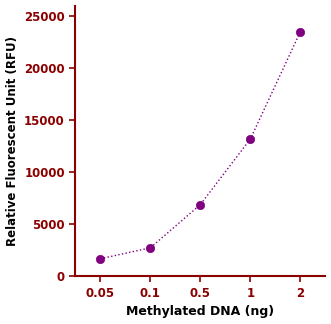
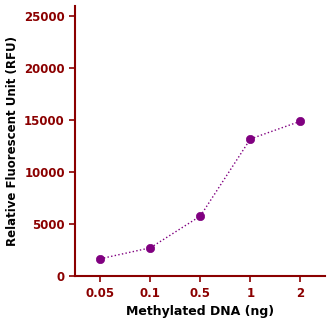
0.5: 6900 -> 5800
2: 23500 -> 14900
